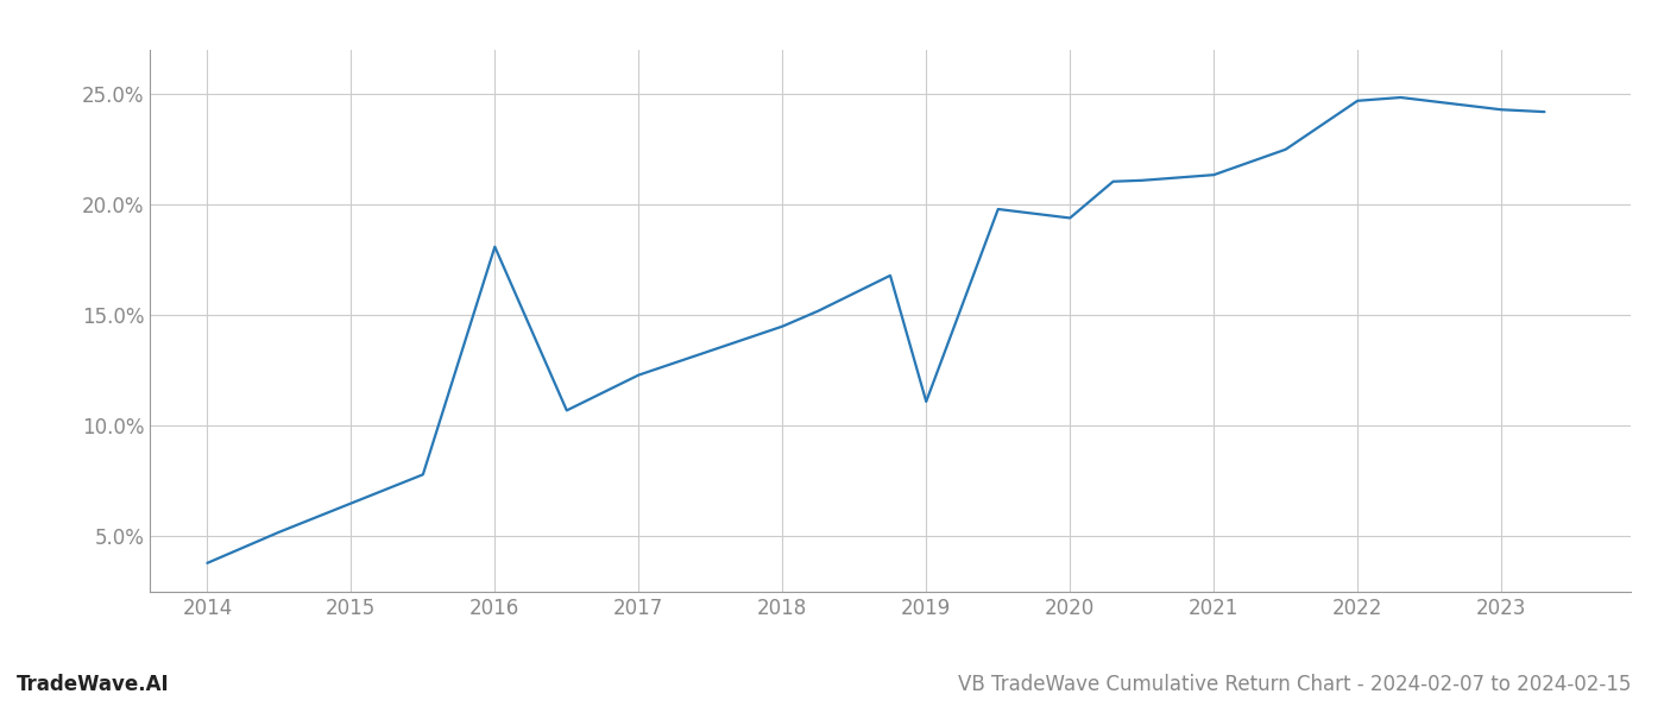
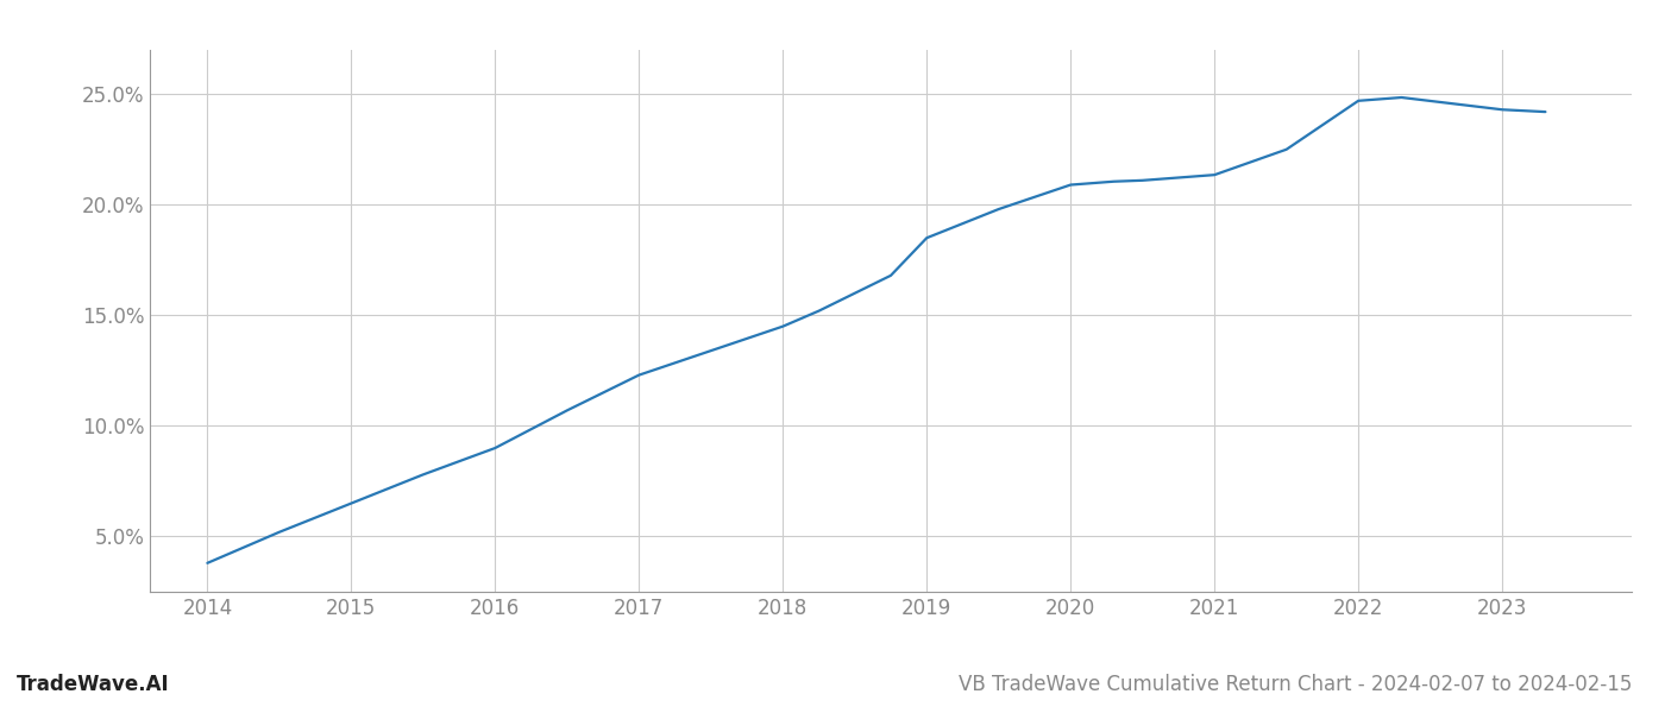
2016: 18.1% -> 9.0%
2019: 11.1% -> 18.5%
2020: 19.4% -> 20.9%
